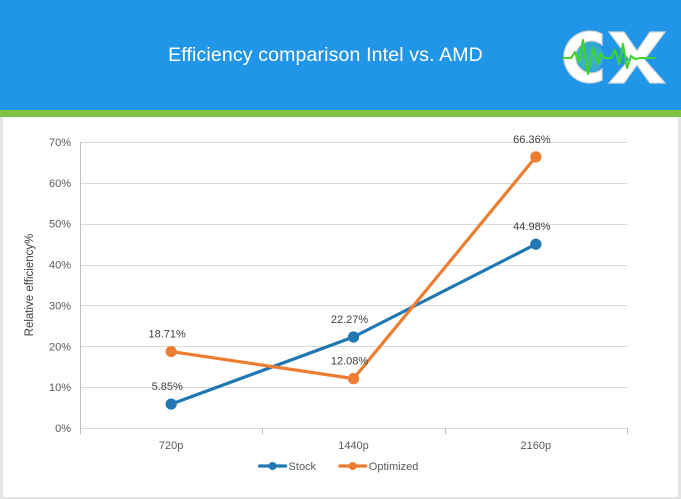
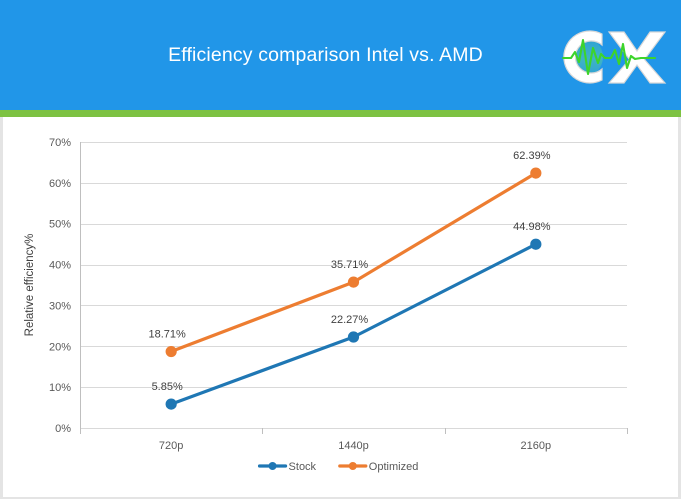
Optimized/1440p: 12.08% -> 35.71%
Optimized/2160p: 66.36% -> 62.39%
